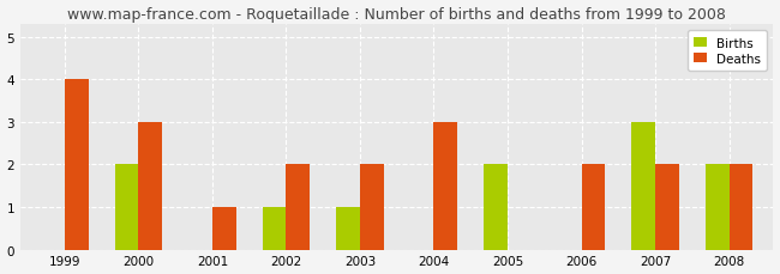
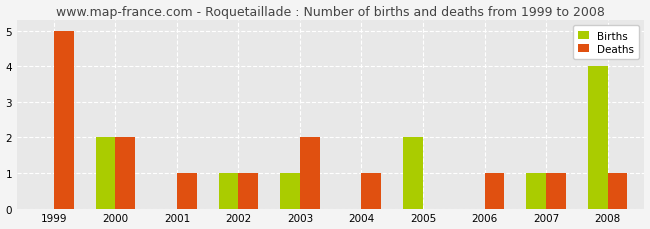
Deaths/1999: 4 -> 5
Deaths/2000: 3 -> 2
Deaths/2002: 2 -> 1
Deaths/2004: 3 -> 1
Deaths/2006: 2 -> 1
Births/2007: 3 -> 1
Deaths/2007: 2 -> 1
Births/2008: 2 -> 4
Deaths/2008: 2 -> 1
